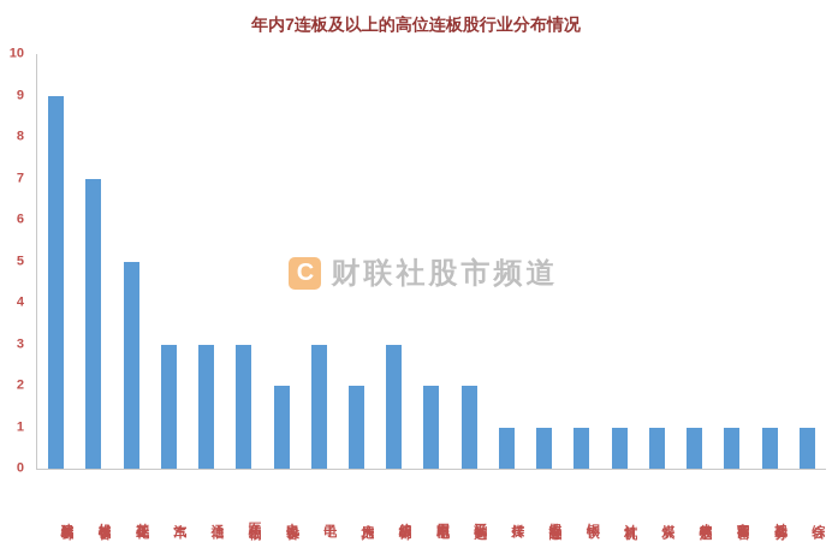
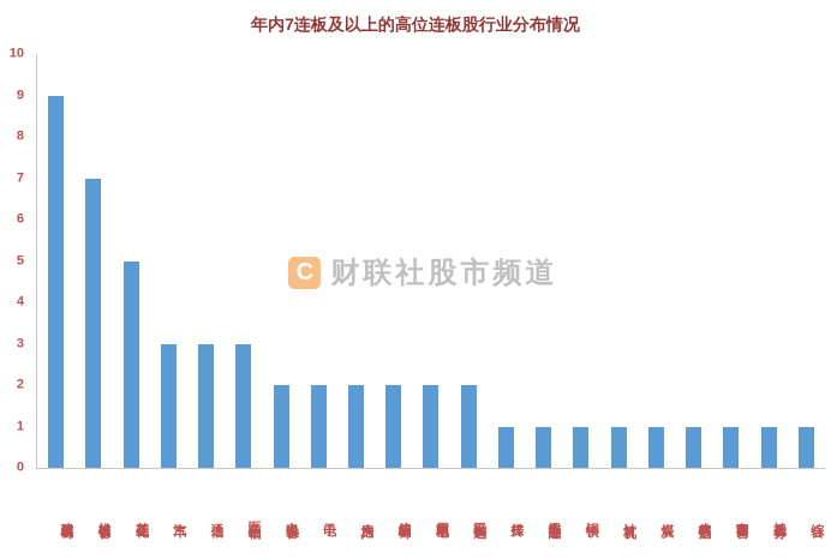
电子: 3 -> 2
纺织服饰: 3 -> 2
